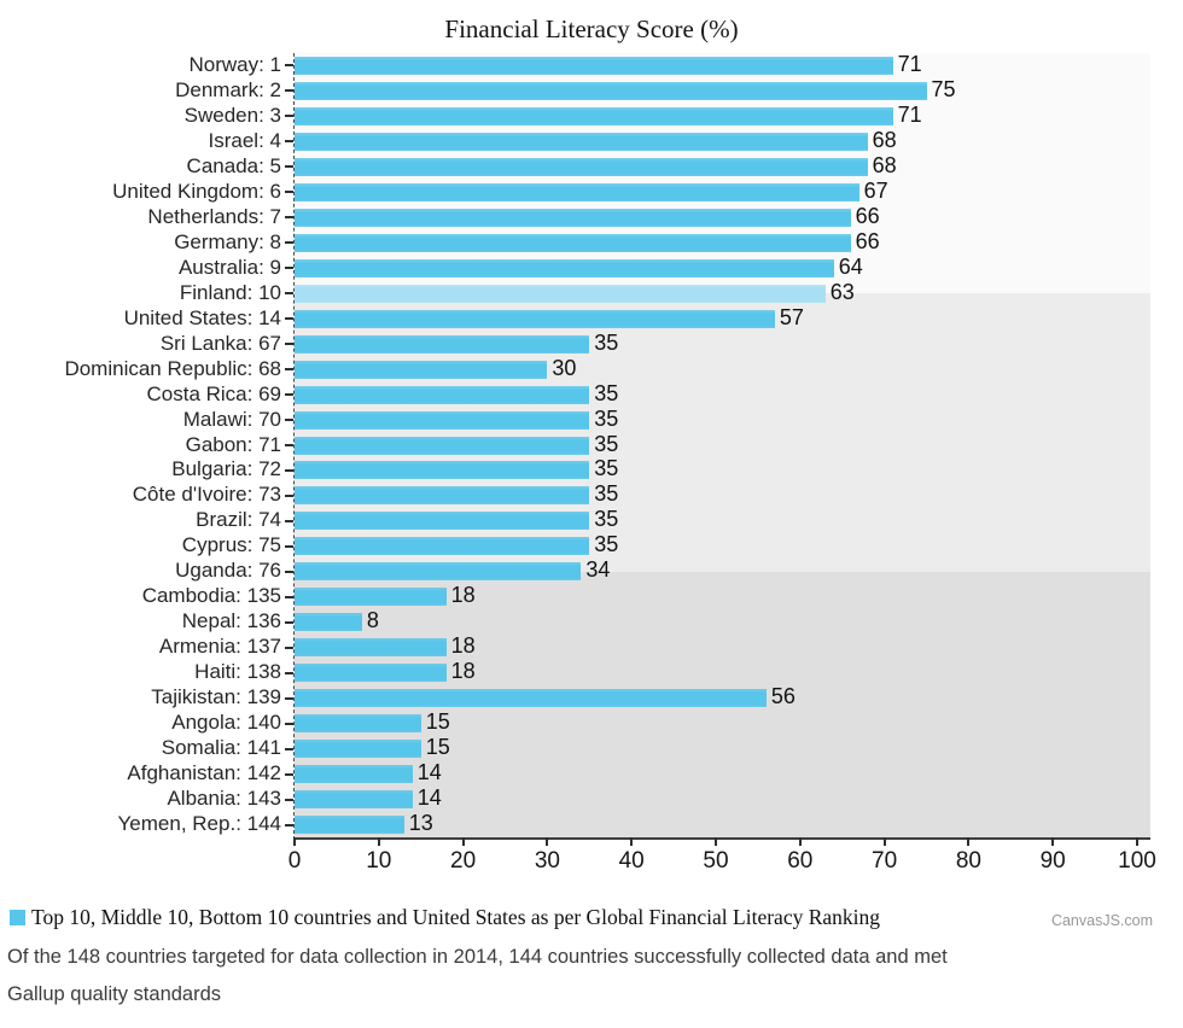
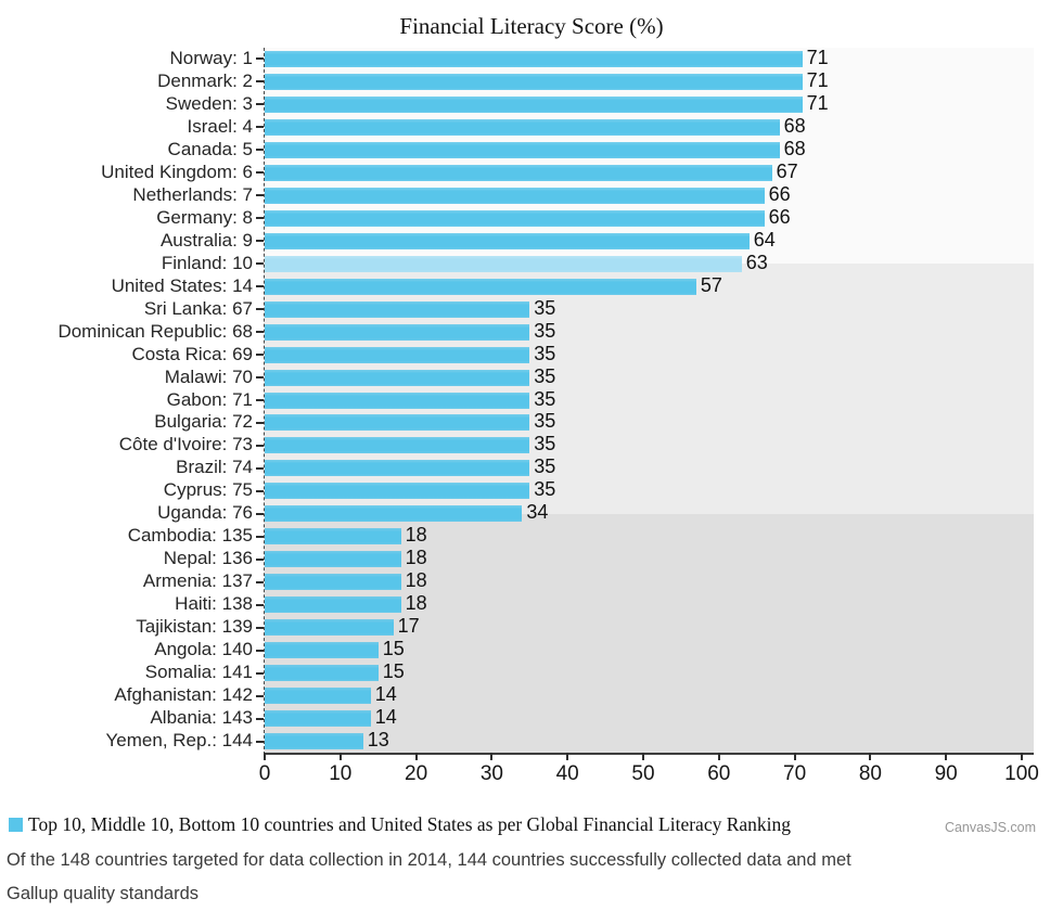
Denmark: 2: 75 -> 71
Dominican Republic: 68: 30 -> 35
Nepal: 136: 8 -> 18
Tajikistan: 139: 56 -> 17
